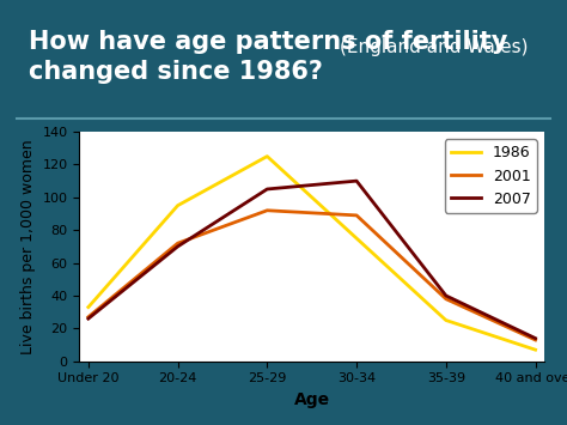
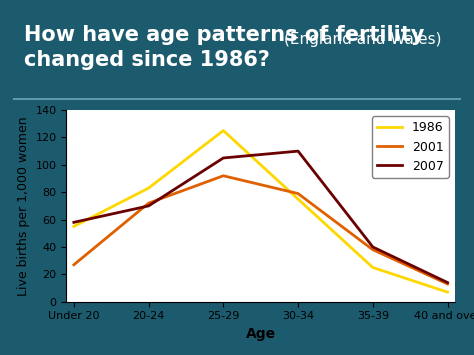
1986/Under 20: 33 -> 55
2007/Under 20: 26 -> 58
1986/20-24: 95 -> 83
2001/30-34: 89 -> 79
